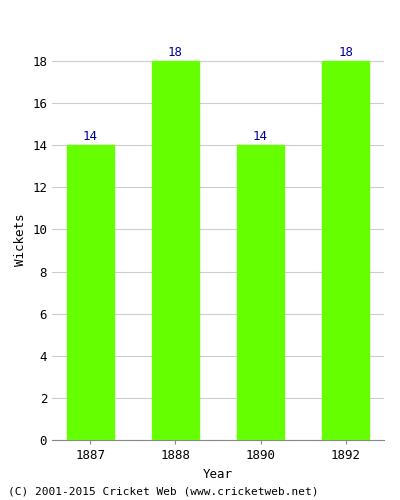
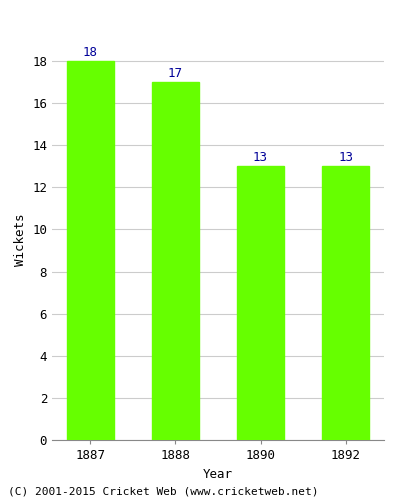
1887: 14 -> 18
1888: 18 -> 17
1890: 14 -> 13
1892: 18 -> 13
